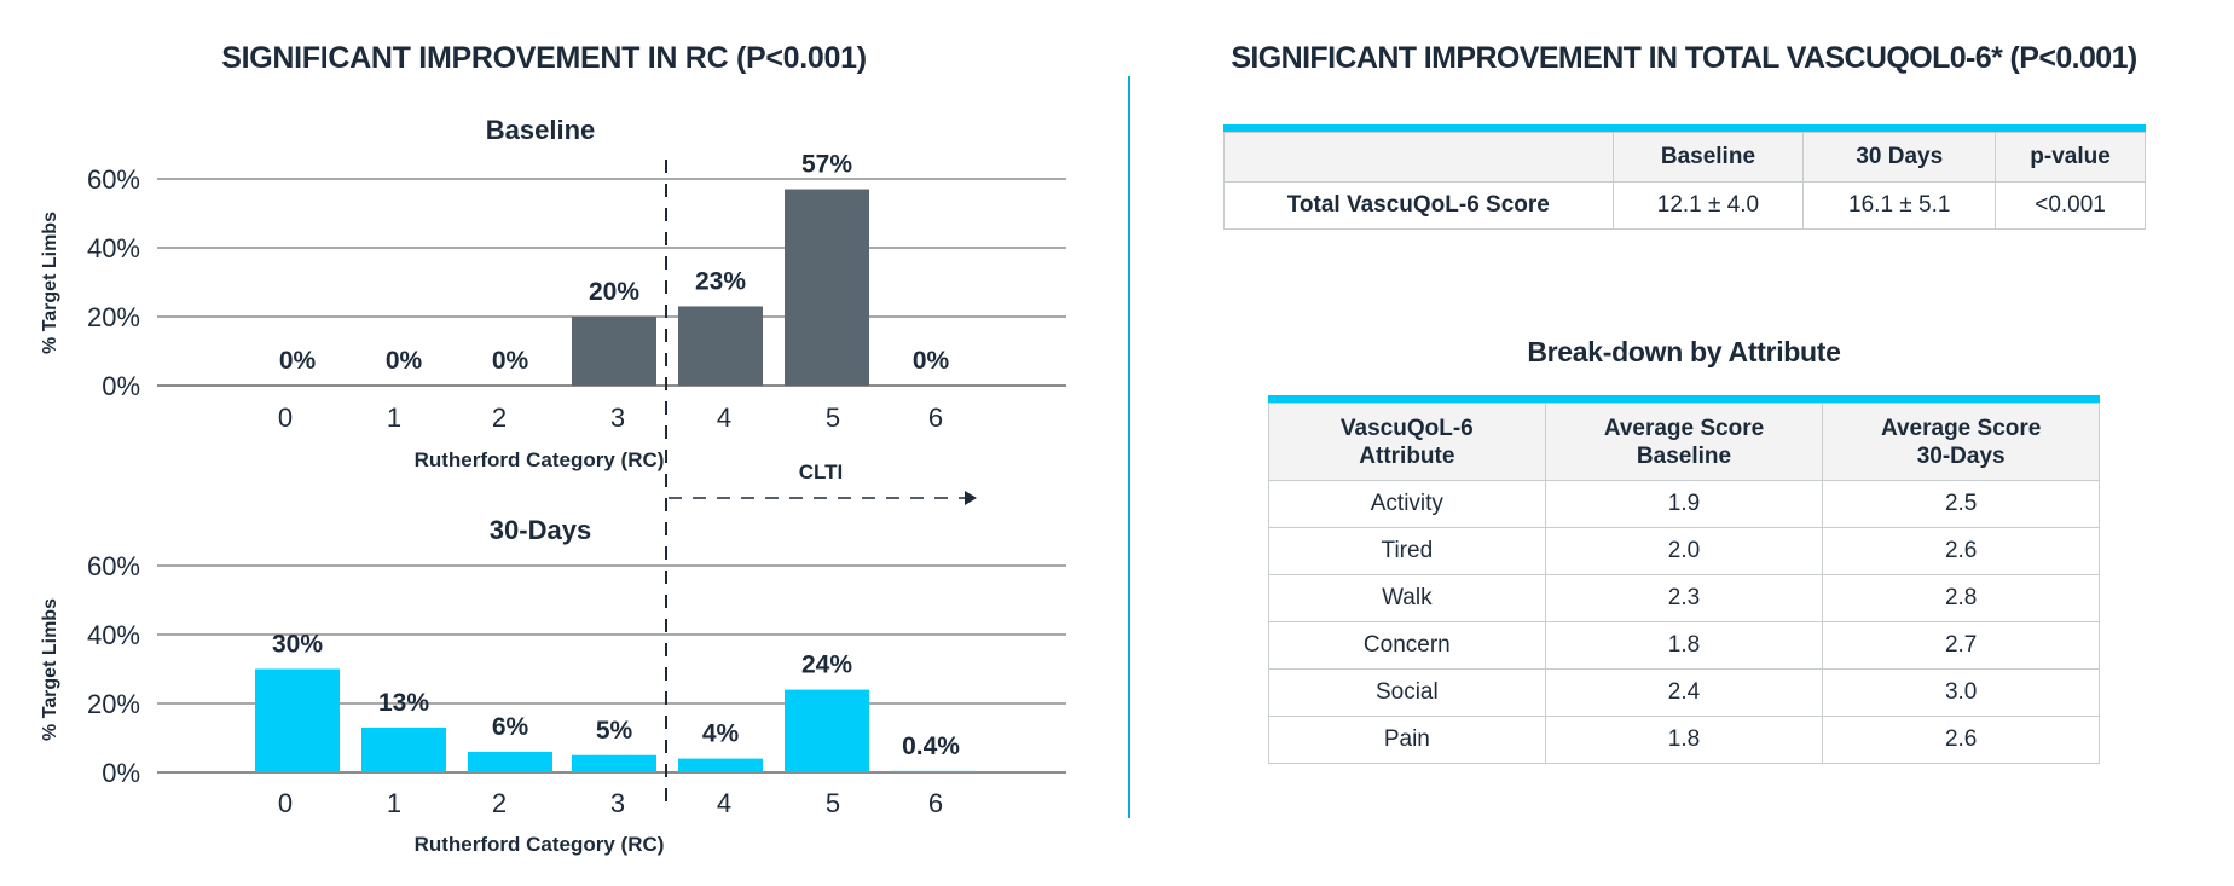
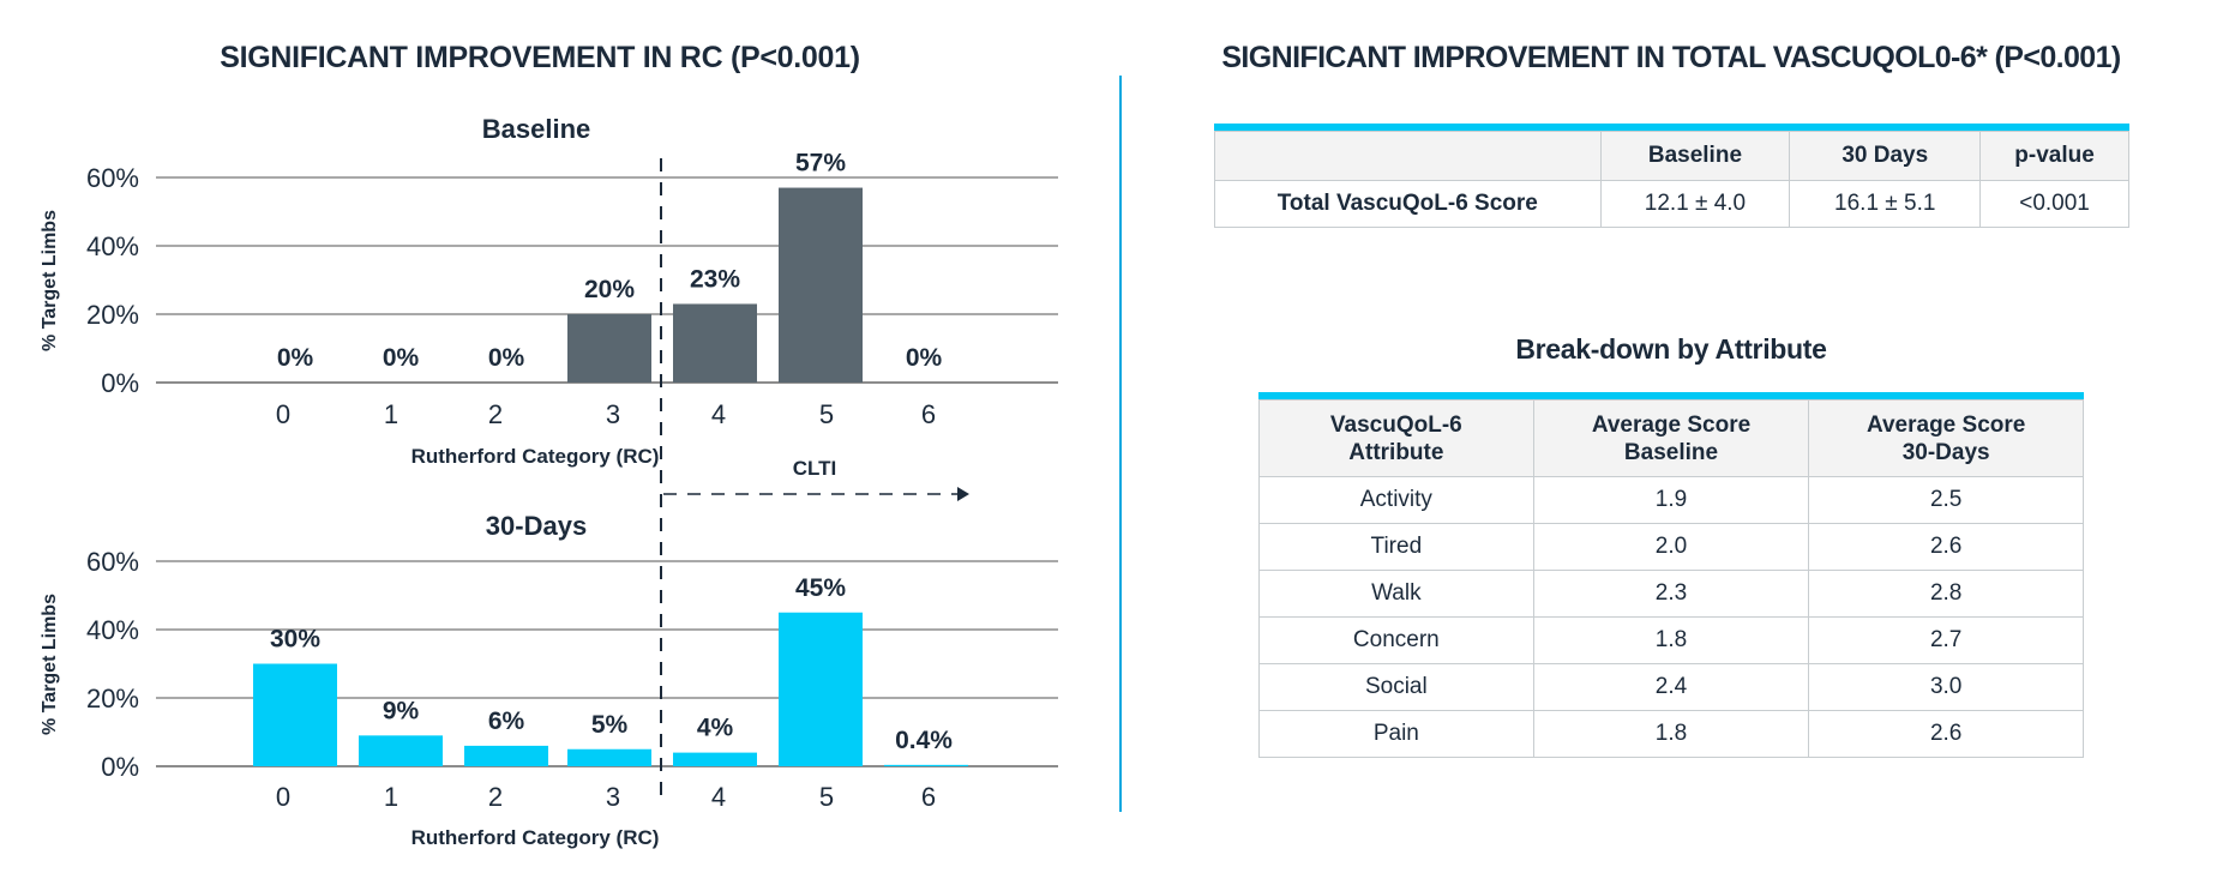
30-Days/1: 13% -> 9%
30-Days/5: 24% -> 45%
